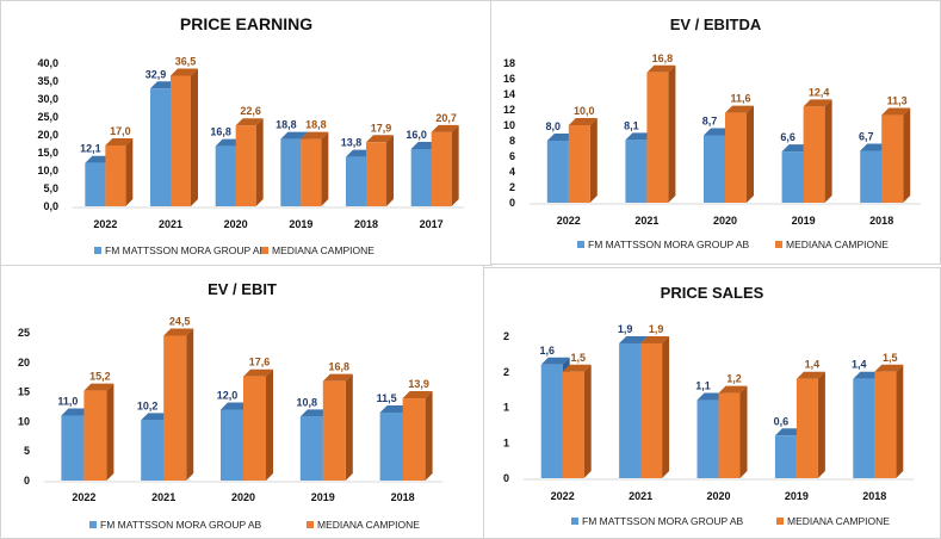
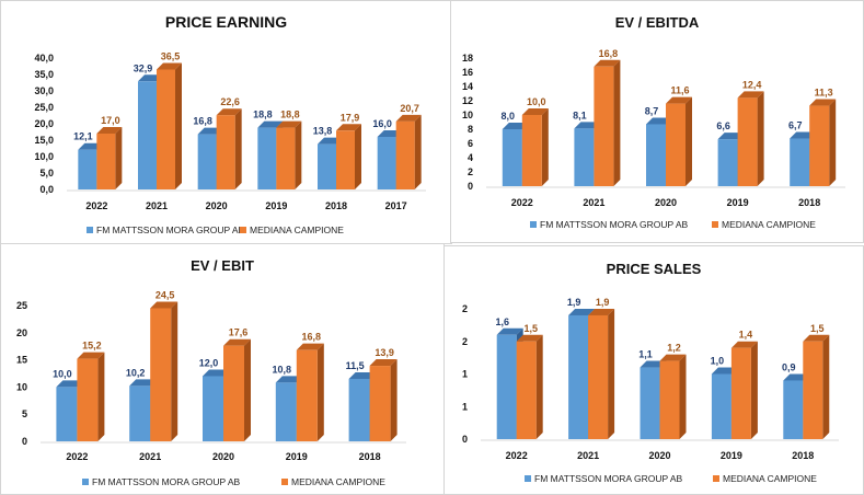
EV / EBIT/FM MATTSSON MORA GROUP AB/2022: 11,0 -> 10,0
PRICE SALES/FM MATTSSON MORA GROUP AB/2019: 0,6 -> 1,0
PRICE SALES/FM MATTSSON MORA GROUP AB/2018: 1,4 -> 0,9
